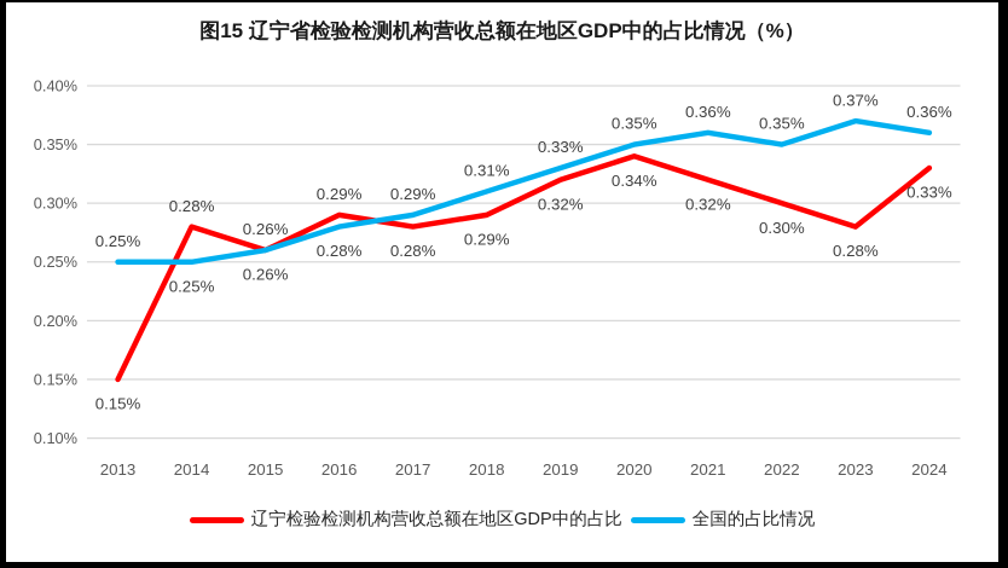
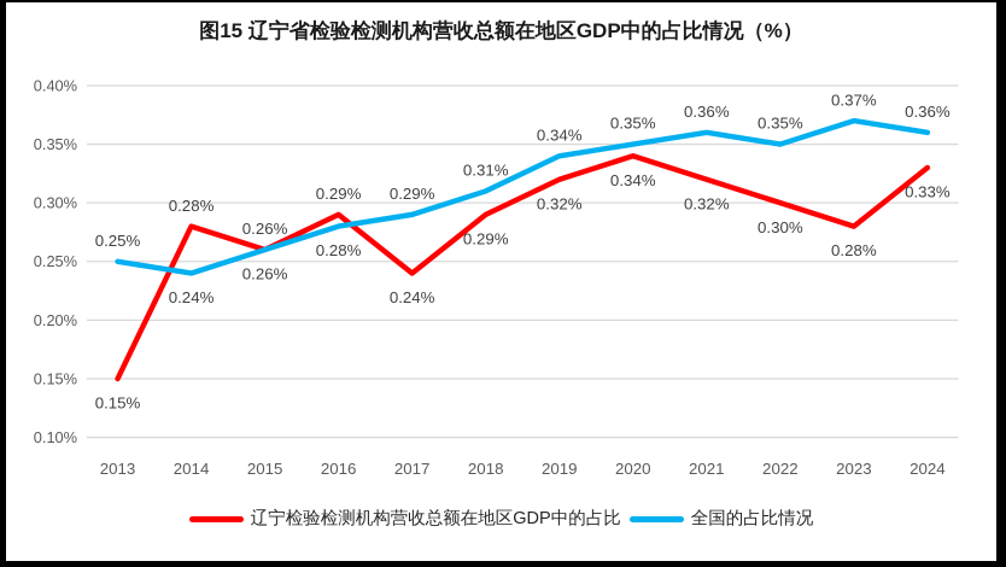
全国的占比情况/2014: 0.25% -> 0.24%
辽宁检验检测机构营收总额在地区GDP中的占比/2017: 0.28% -> 0.24%
全国的占比情况/2019: 0.33% -> 0.34%
